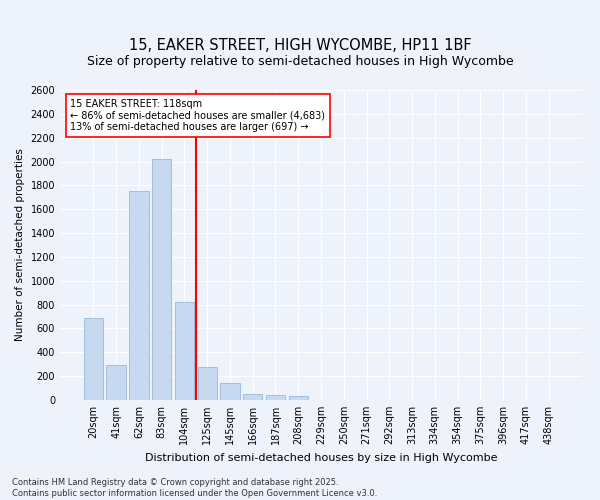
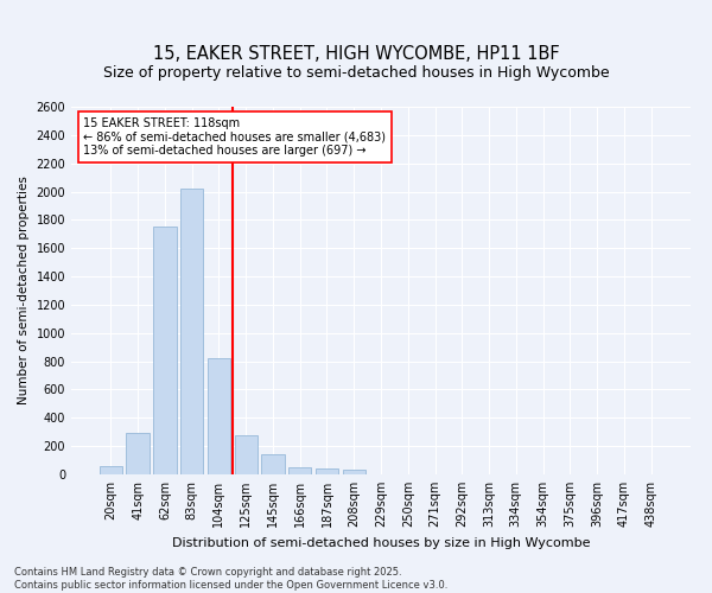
20sqm: 690 -> 60
